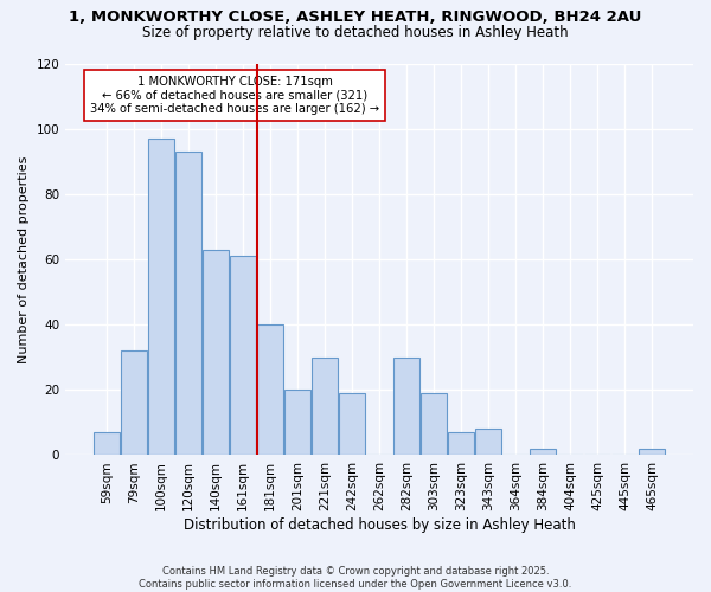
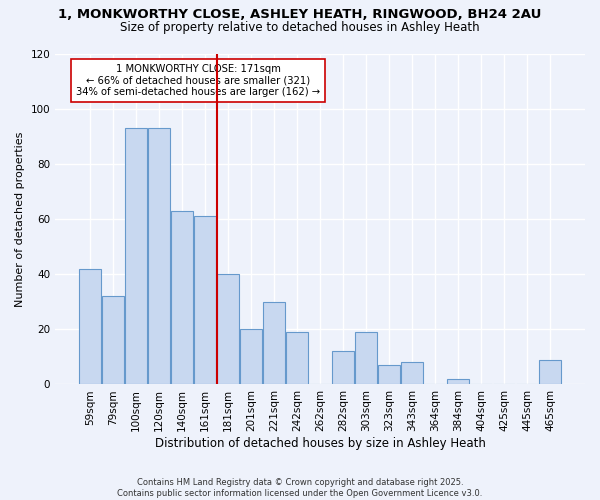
59sqm: 7 -> 42
100sqm: 97 -> 93
282sqm: 30 -> 12
465sqm: 2 -> 9
